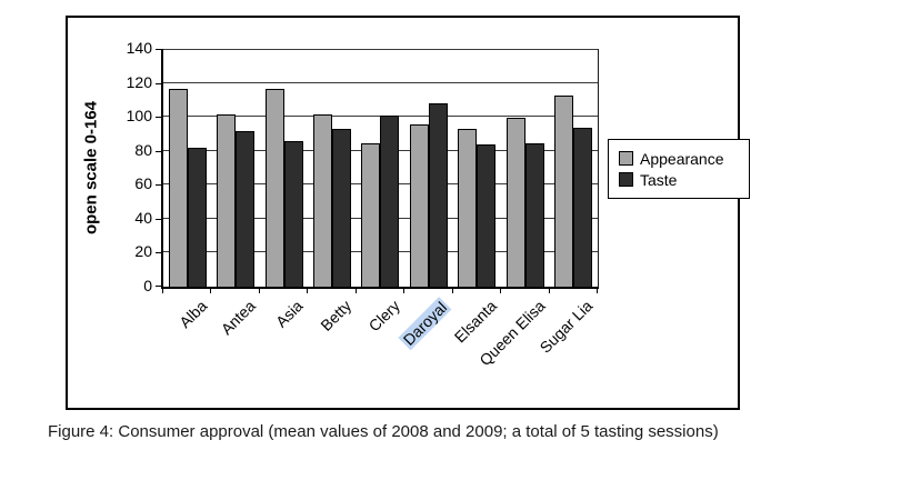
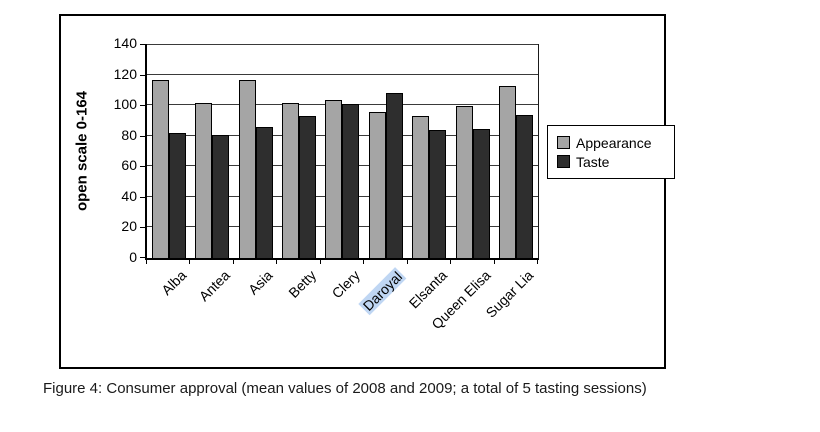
Taste/Antea: 91 -> 80
Appearance/Clery: 84 -> 103
